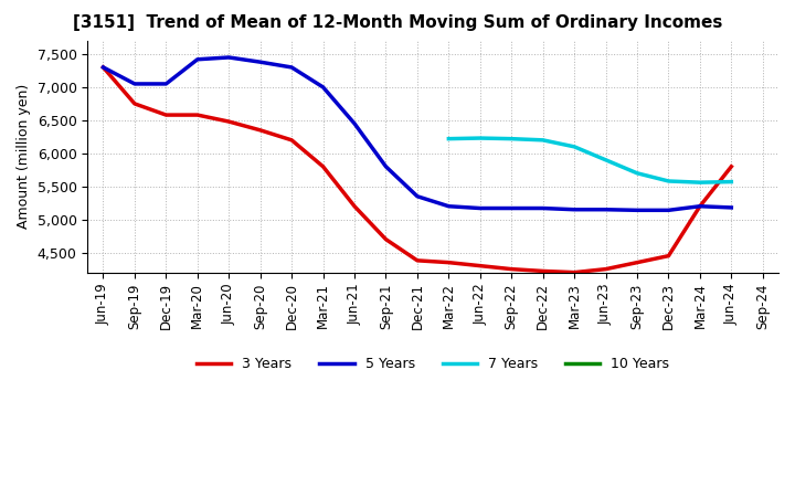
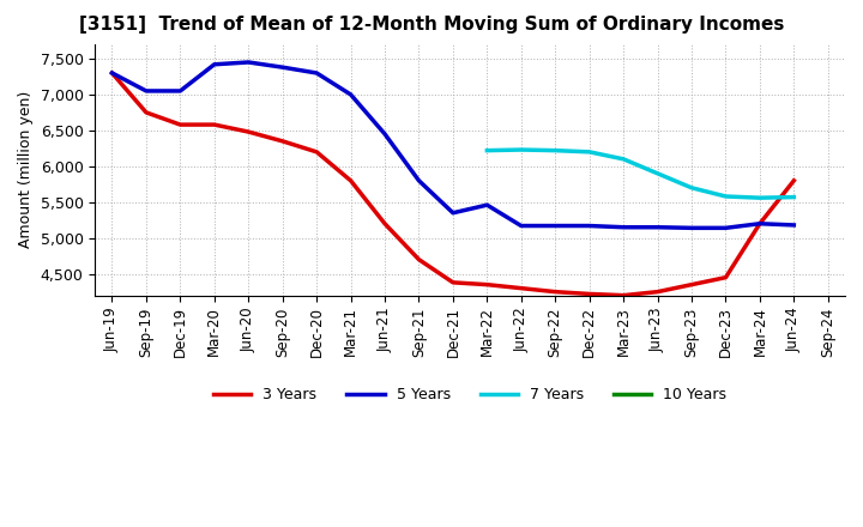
5 Years/Mar-22: 5,200 -> 5,460
